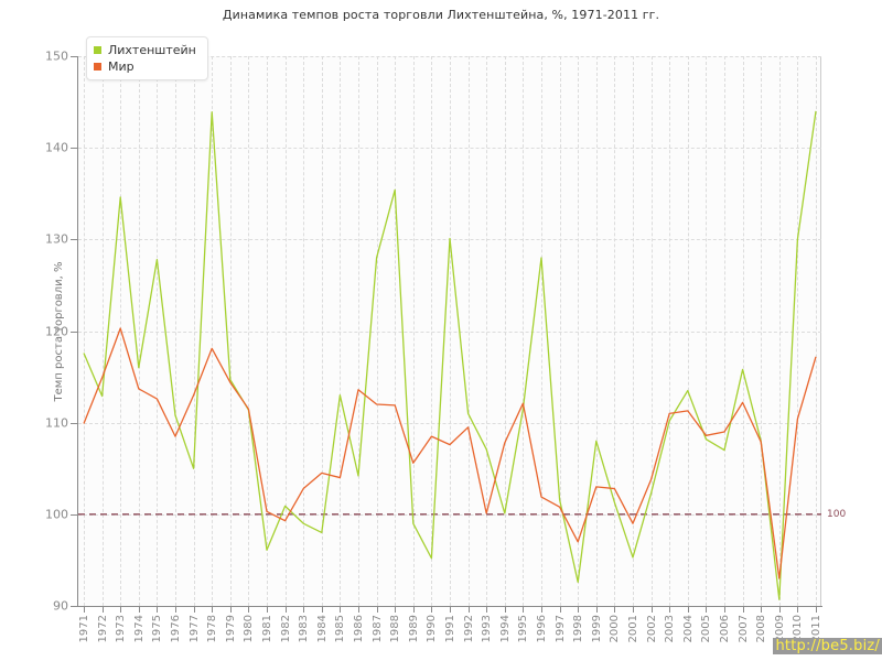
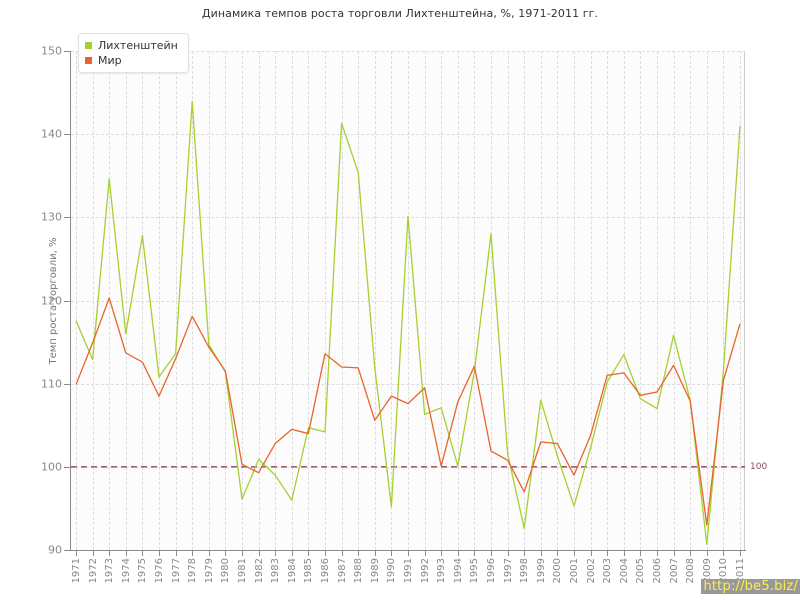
Лихтенштейн/1977: 105 -> 114
Лихтенштейн/1984: 98 -> 96
Лихтенштейн/1985: 113 -> 105
Лихтенштейн/1987: 128 -> 141
Лихтенштейн/1989: 99 -> 112
Лихтенштейн/1992: 111 -> 106
Лихтенштейн/2010: 130 -> 112
Лихтенштейн/2011: 144 -> 141
